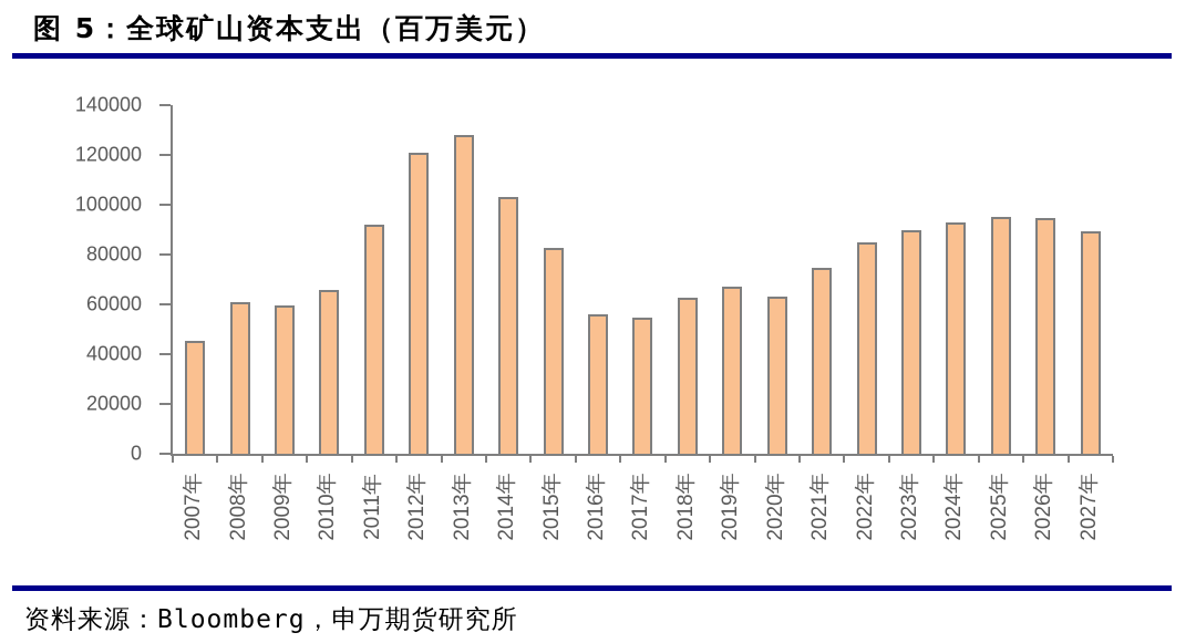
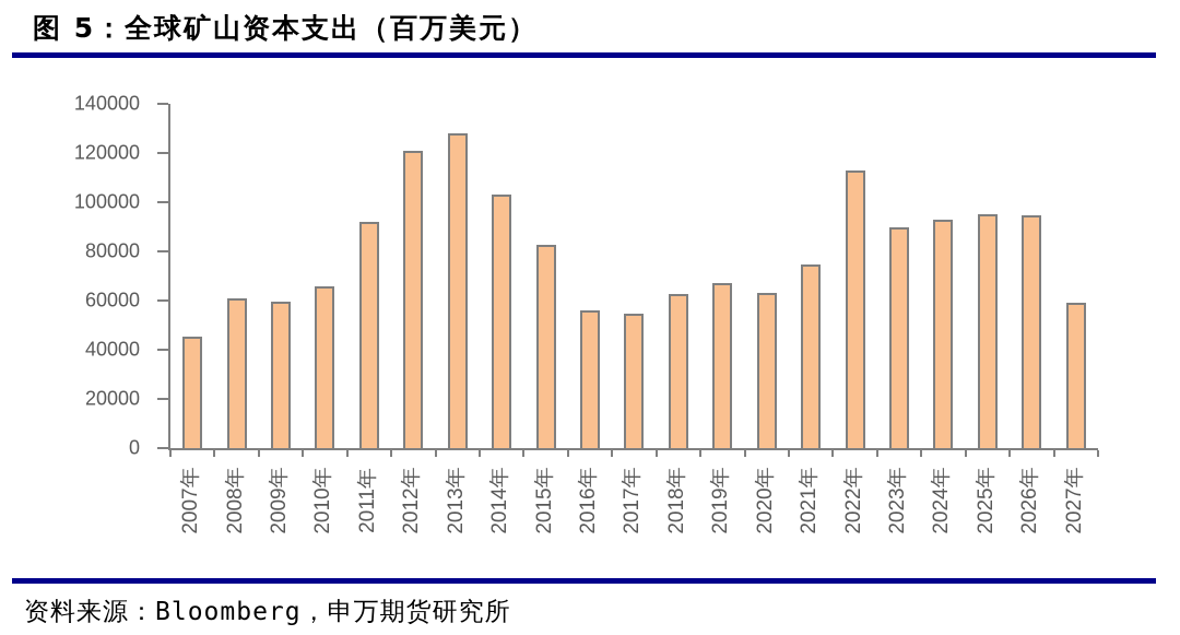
2022年: 85000 -> 113000
2027年: 90000 -> 59000
